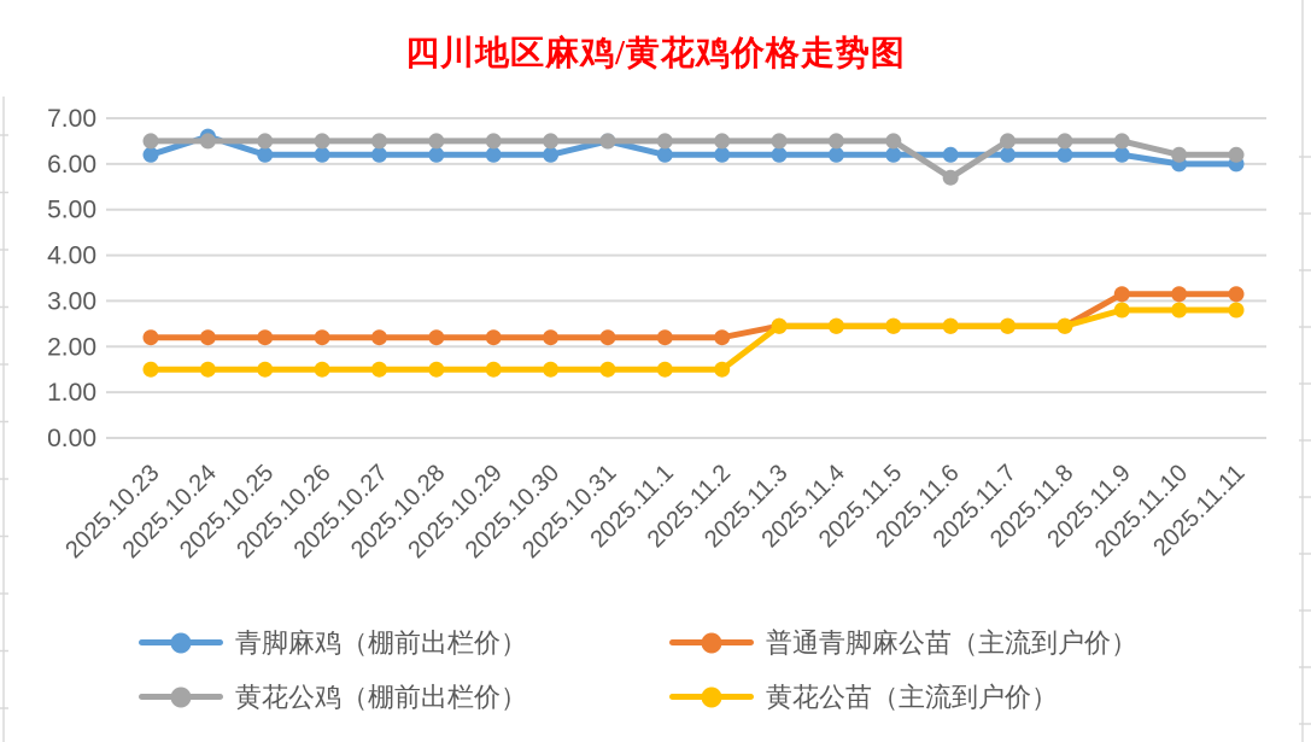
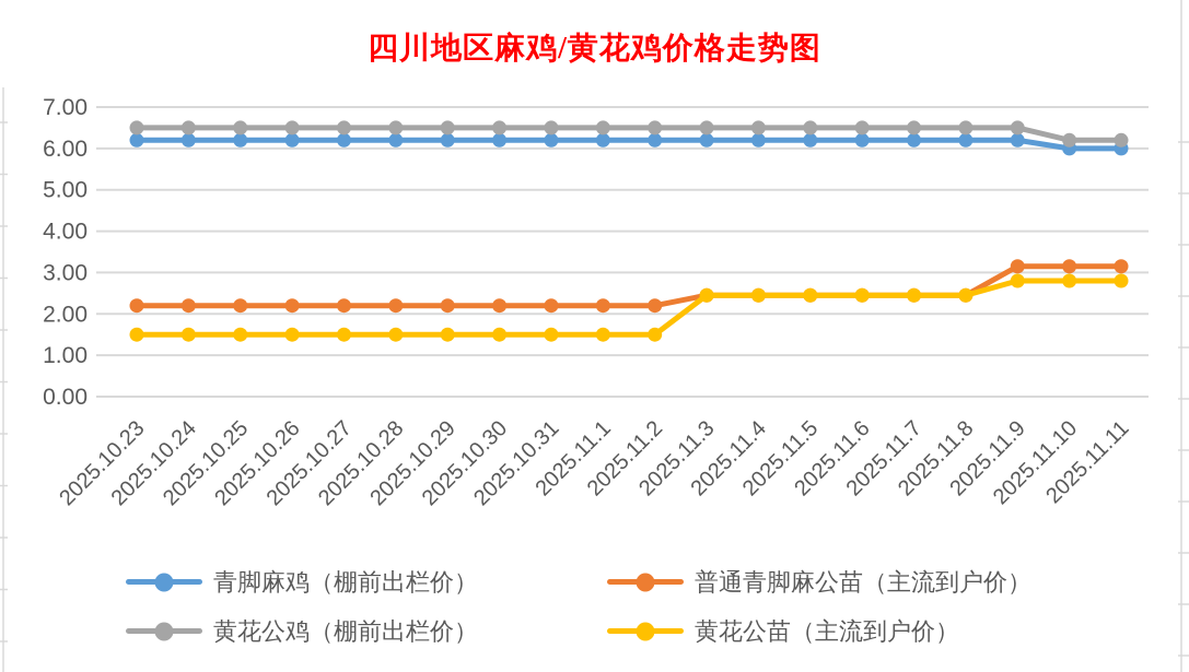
青脚麻鸡（棚前出栏价）/2025.10.24: 6.6 -> 6.2
青脚麻鸡（棚前出栏价）/2025.10.31: 6.5 -> 6.2
黄花公鸡（棚前出栏价）/2025.11.6: 5.7 -> 6.5
